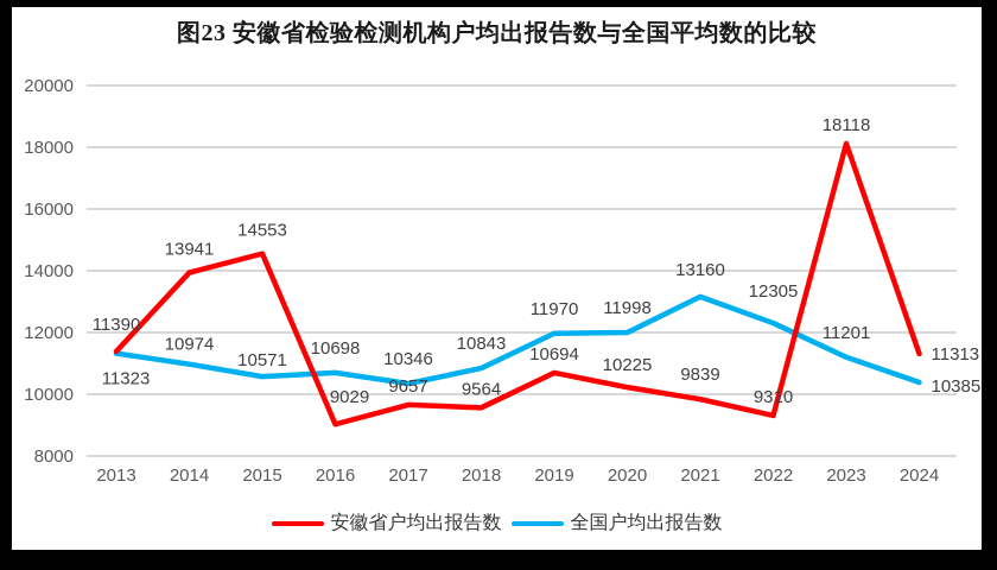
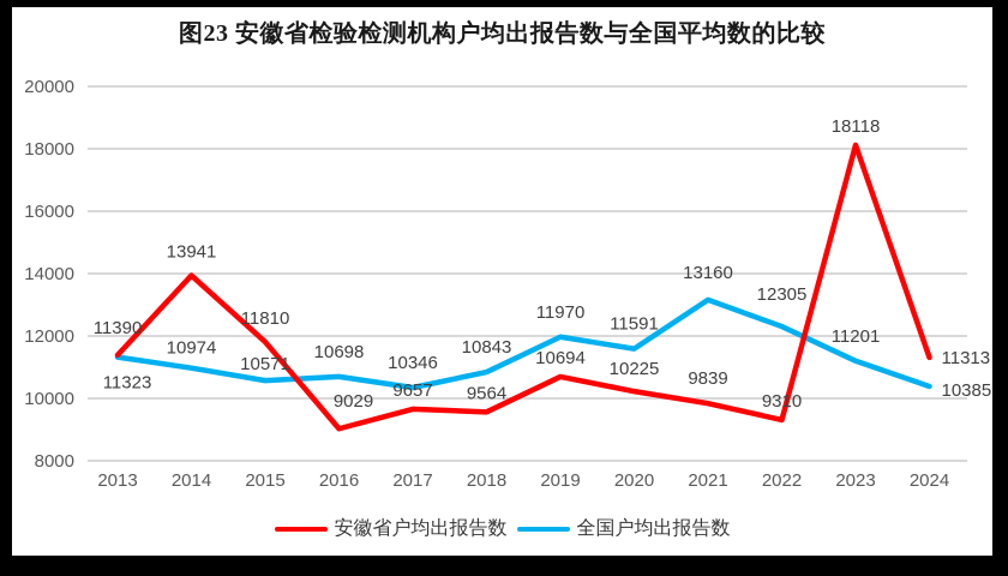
安徽省户均出报告数/2015: 14553 -> 11810
全国户均出报告数/2020: 11998 -> 11591
